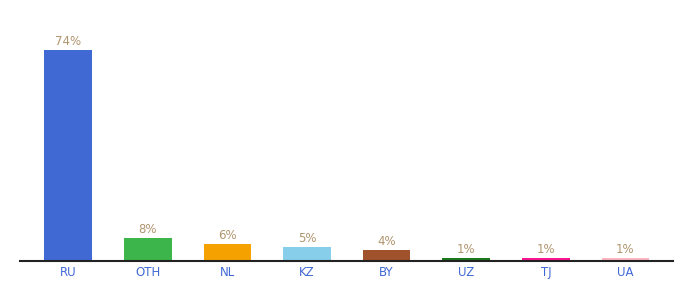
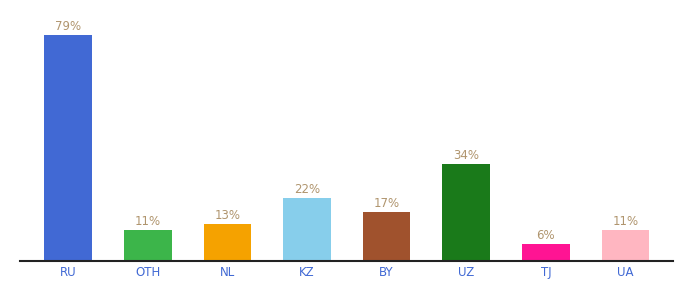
RU: 74% -> 79%
OTH: 8% -> 11%
NL: 6% -> 13%
KZ: 5% -> 22%
BY: 4% -> 17%
UZ: 1% -> 34%
TJ: 1% -> 6%
UA: 1% -> 11%
